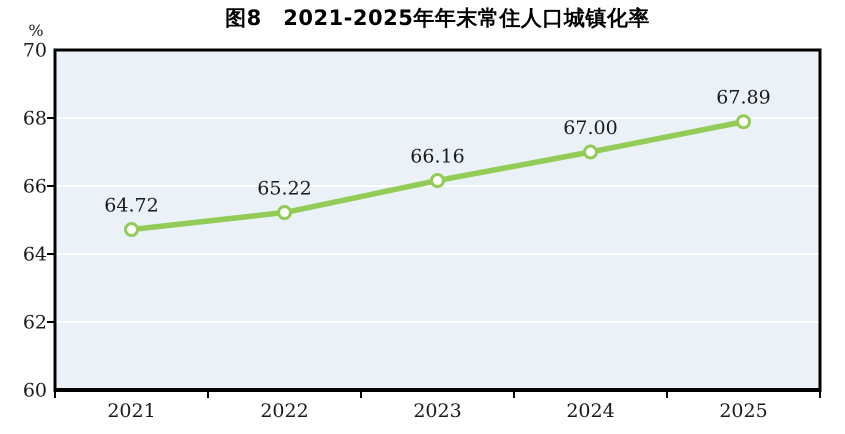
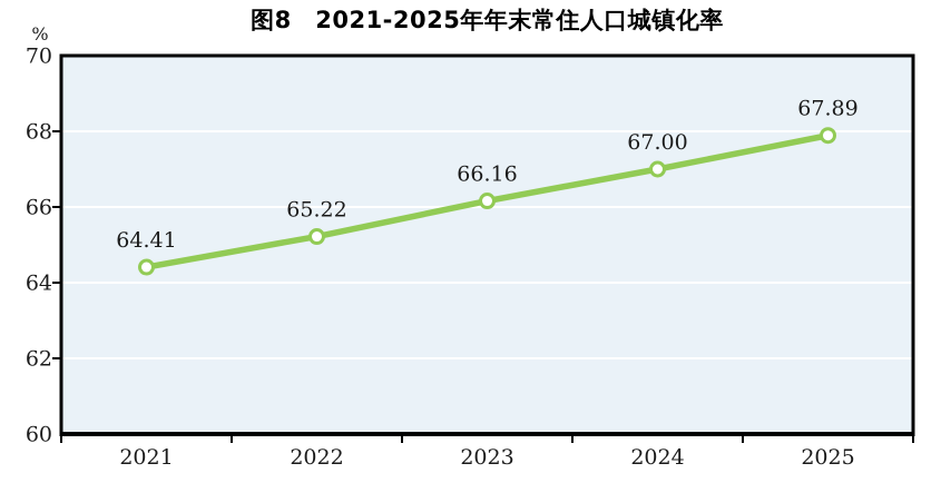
2021: 64.72 -> 64.41
